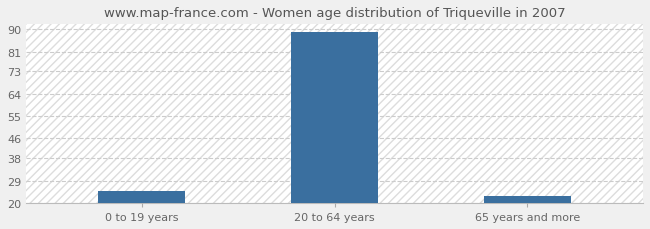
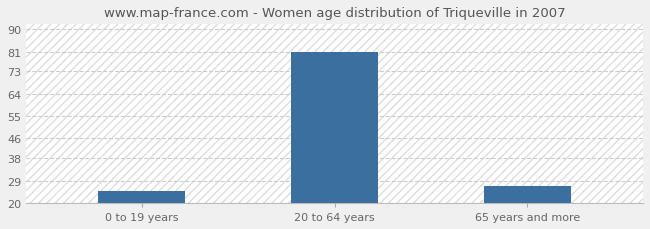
20 to 64 years: 89 -> 81
65 years and more: 23 -> 27
